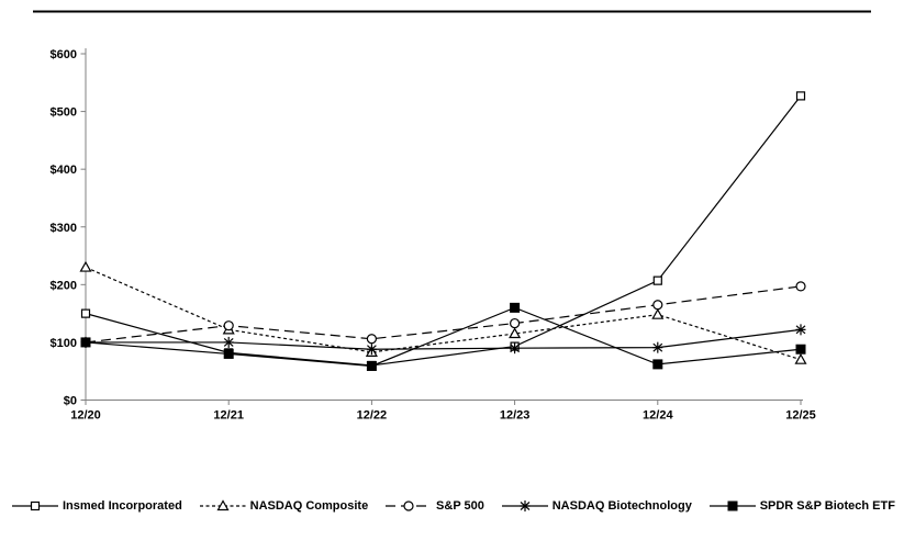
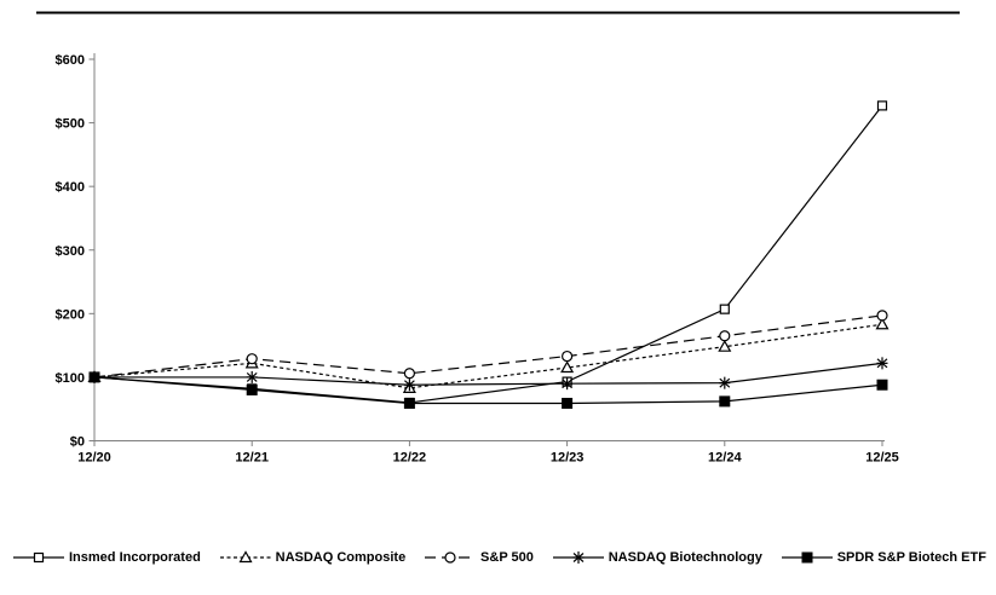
Insmed Incorporated/12/20: $150 -> $100
NASDAQ Composite/12/20: $230 -> $100
SPDR S&P Biotech ETF/12/23: $160 -> $60
NASDAQ Composite/12/25: $70 -> $180
